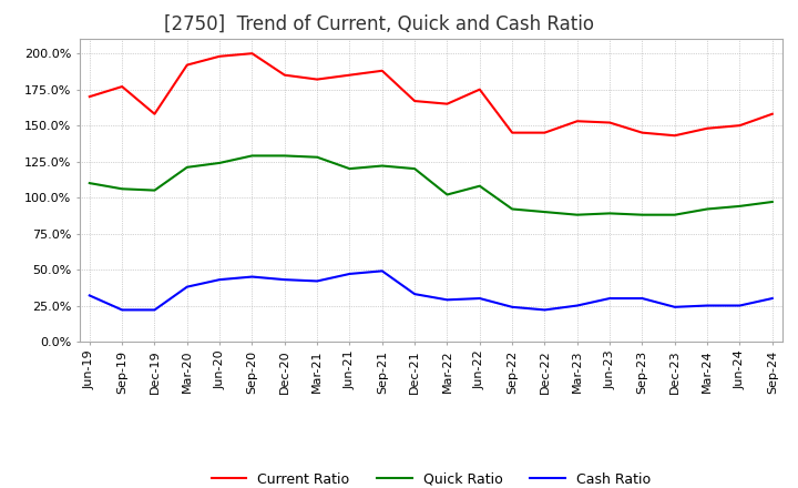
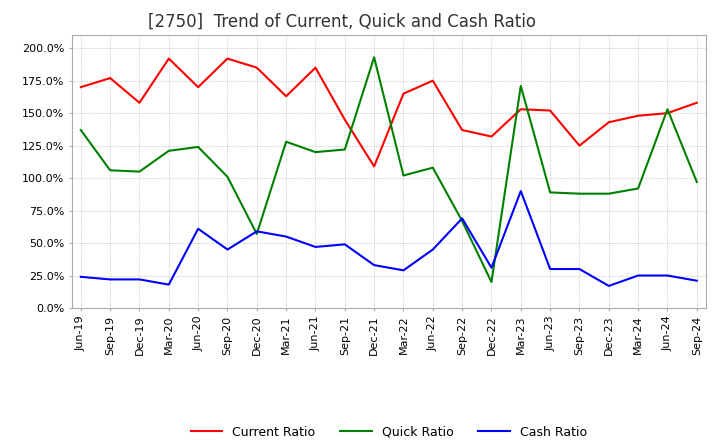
Quick Ratio/Jun-19: 110% -> 137%
Cash Ratio/Jun-19: 32% -> 24%
Cash Ratio/Mar-20: 38% -> 18%
Current Ratio/Jun-20: 198% -> 170%
Cash Ratio/Jun-20: 43% -> 61%
Current Ratio/Sep-20: 200% -> 192%
Quick Ratio/Sep-20: 129% -> 101%
Quick Ratio/Dec-20: 129% -> 57%
Cash Ratio/Dec-20: 43% -> 59%
Current Ratio/Mar-21: 182% -> 163%
Cash Ratio/Mar-21: 42% -> 55%
Current Ratio/Sep-21: 188% -> 145%
Current Ratio/Dec-21: 167% -> 109%
Quick Ratio/Dec-21: 120% -> 193%
Cash Ratio/Jun-22: 30% -> 45%
Current Ratio/Sep-22: 145% -> 137%
Quick Ratio/Sep-22: 92% -> 67%
Cash Ratio/Sep-22: 24% -> 69%
Current Ratio/Dec-22: 145% -> 132%
Quick Ratio/Dec-22: 90% -> 20%
Cash Ratio/Dec-22: 22% -> 31%
Quick Ratio/Mar-23: 88% -> 171%
Cash Ratio/Mar-23: 25% -> 90%
Current Ratio/Sep-23: 145% -> 125%
Cash Ratio/Dec-23: 24% -> 17%
Quick Ratio/Jun-24: 94% -> 153%
Cash Ratio/Sep-24: 30% -> 21%
